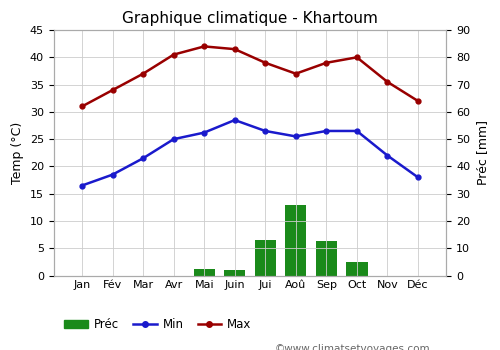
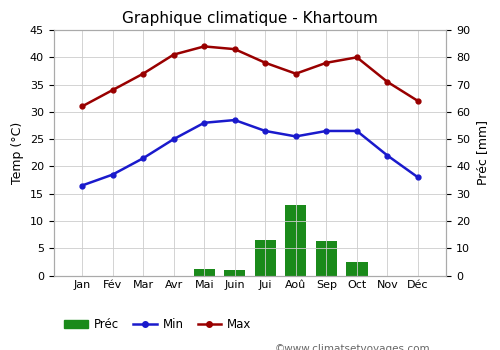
Min/Mai: 26.2 -> 28.0
